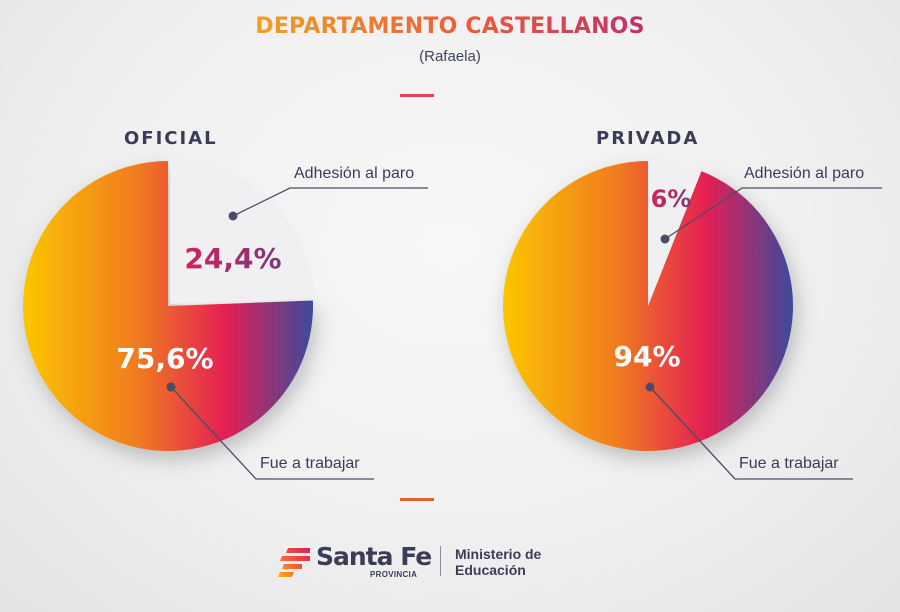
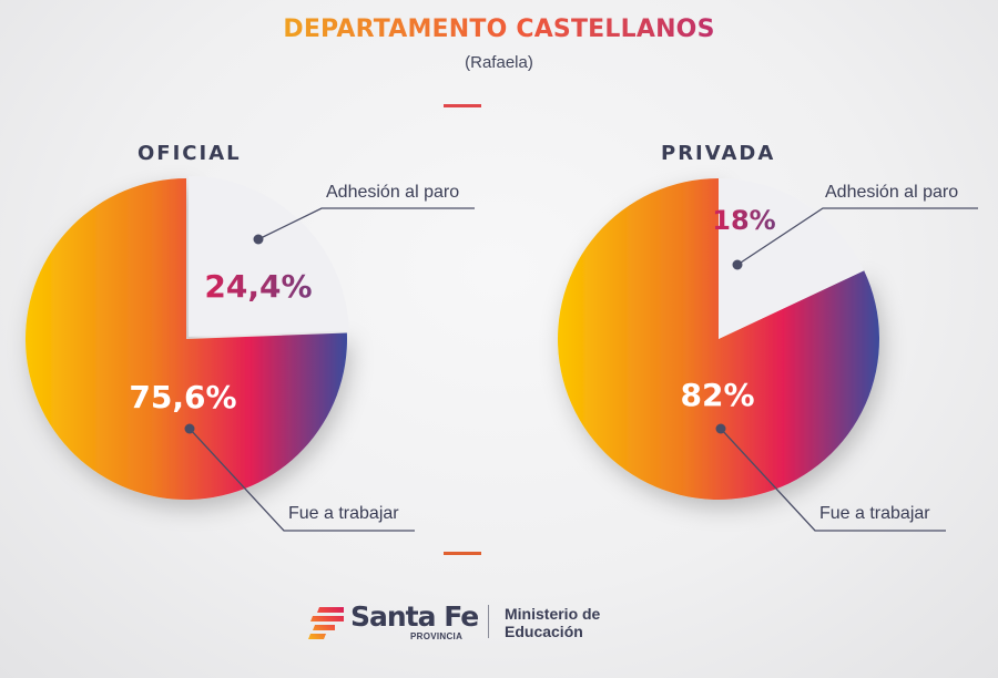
PRIVADA/Adhesión al paro: 6% -> 18%
PRIVADA/Fue a trabajar: 94% -> 82%
